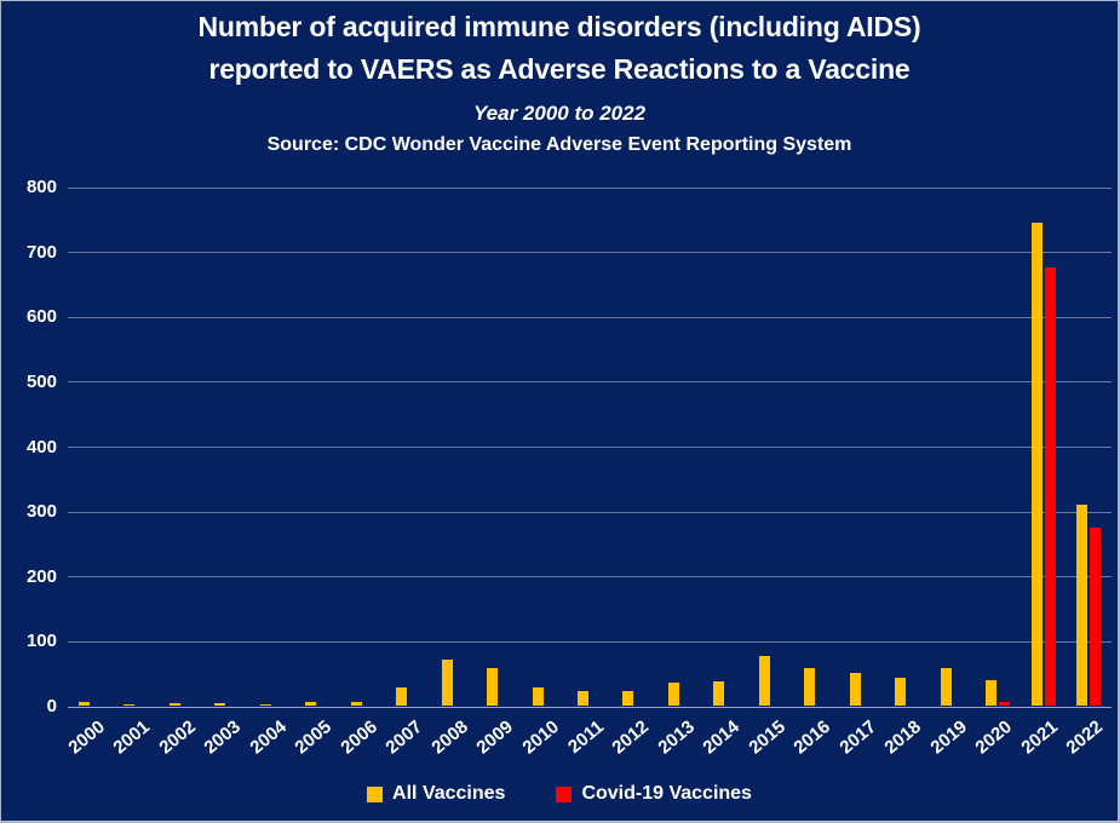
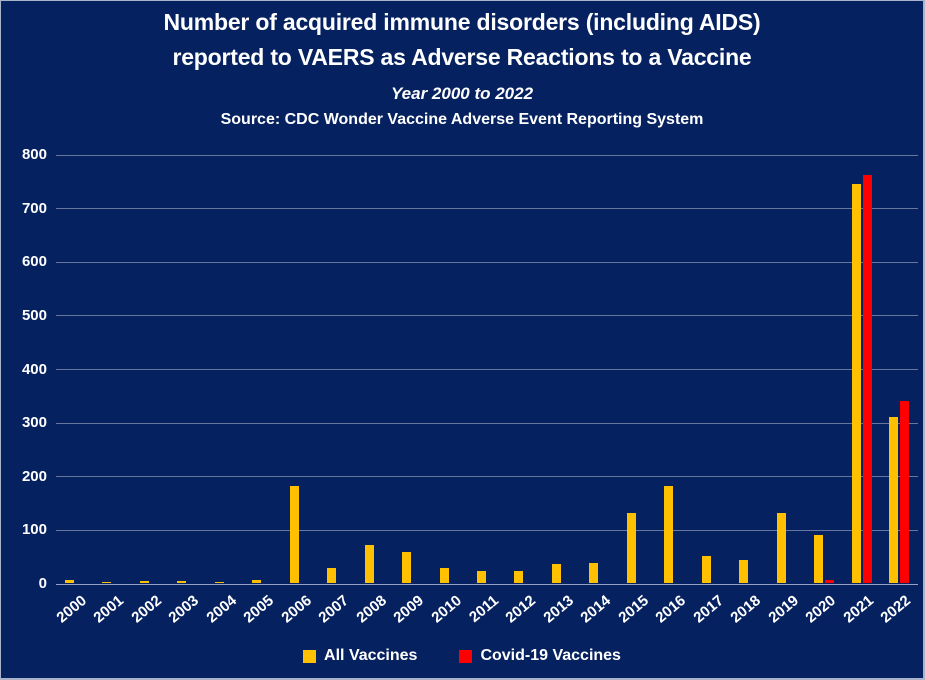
All Vaccines/2006: 10 -> 180
All Vaccines/2015: 80 -> 130
All Vaccines/2016: 60 -> 180
All Vaccines/2019: 60 -> 130
All Vaccines/2020: 40 -> 90
Covid-19 Vaccines/2021: 680 -> 760
Covid-19 Vaccines/2022: 280 -> 340
